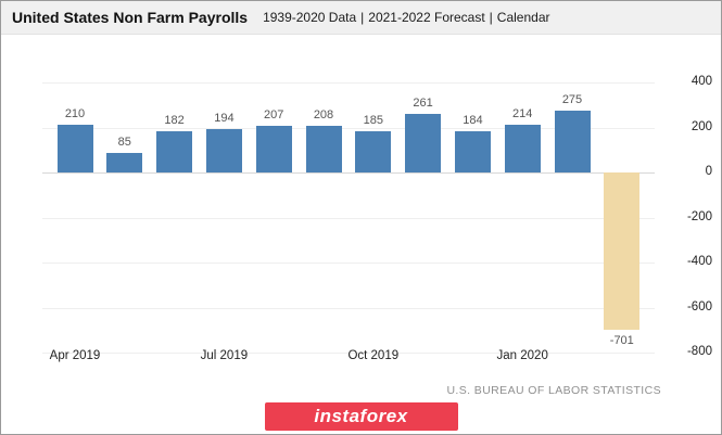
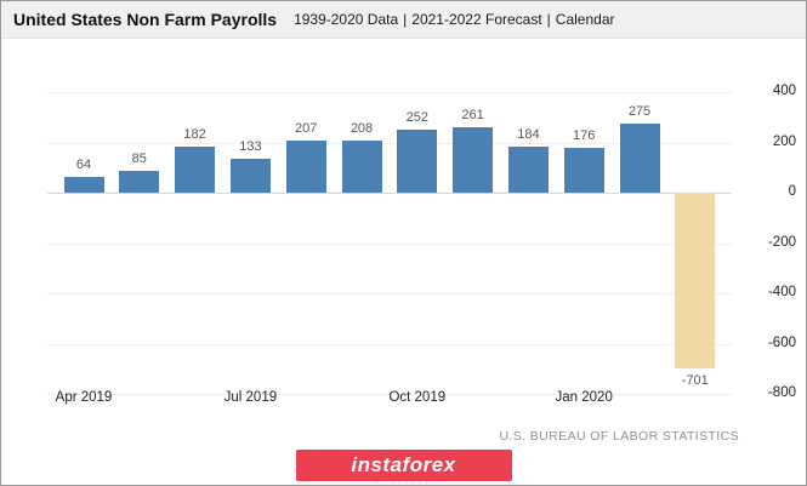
Apr 2019: 210 -> 64
Jul 2019: 194 -> 133
Oct 2019: 185 -> 252
Jan 2020: 214 -> 176
